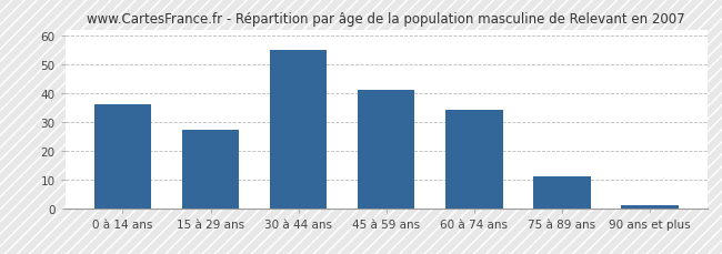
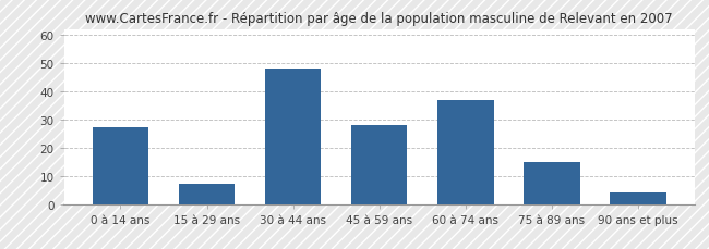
0 à 14 ans: 36 -> 27
15 à 29 ans: 27 -> 7
30 à 44 ans: 55 -> 48
45 à 59 ans: 41 -> 28
60 à 74 ans: 34 -> 37
75 à 89 ans: 11 -> 15
90 ans et plus: 1 -> 4
